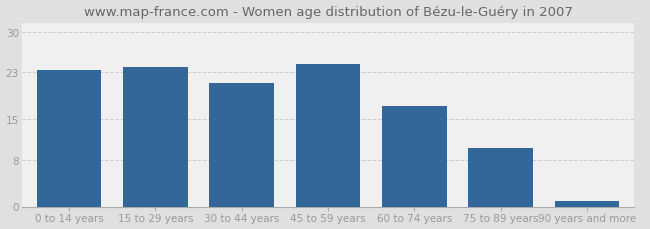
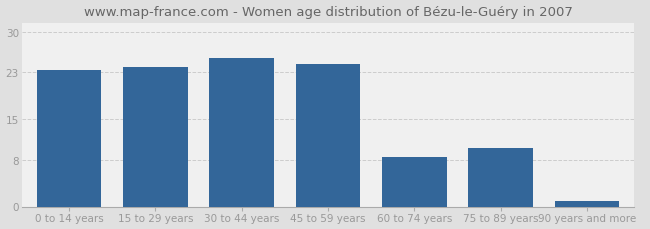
30 to 44 years: 21.2 -> 25.5
60 to 74 years: 17.2 -> 8.5
